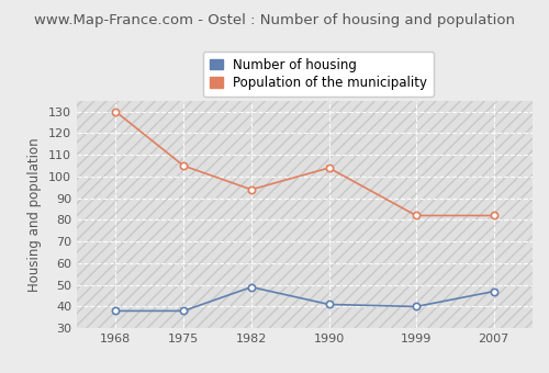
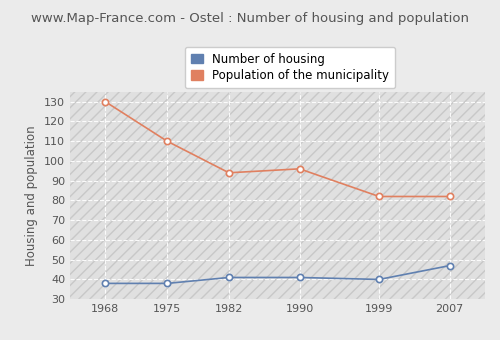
Population of the municipality/1975: 105 -> 110
Number of housing/1982: 49 -> 41
Population of the municipality/1990: 104 -> 96
